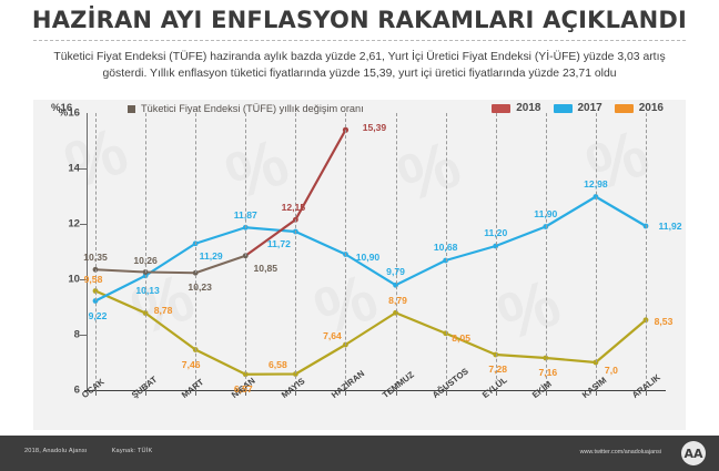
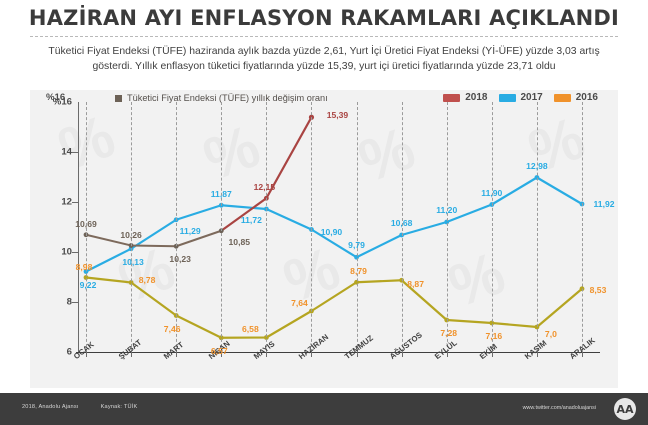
2018/OCAK: 10,35 -> 10,69
2016/OCAK: 9,58 -> 8,98
2016/AĞUSTOS: 8,05 -> 8,87
